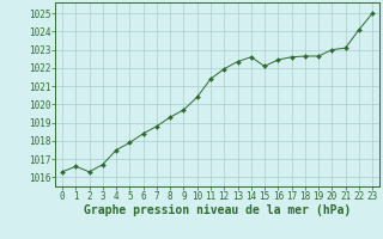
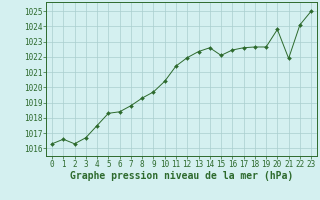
5: 1017.9 -> 1018.3
20: 1023.0 -> 1023.8
21: 1023.1 -> 1021.9
